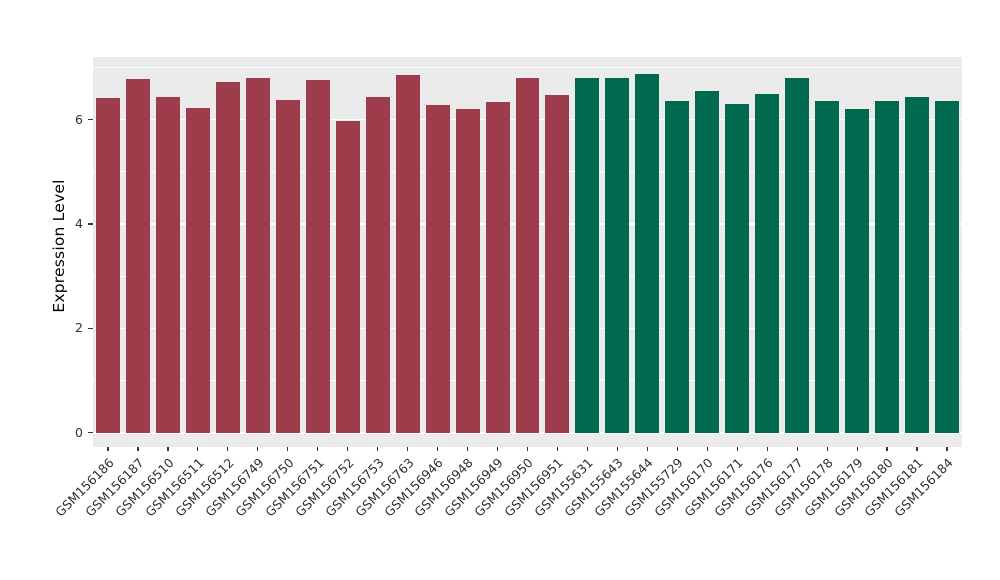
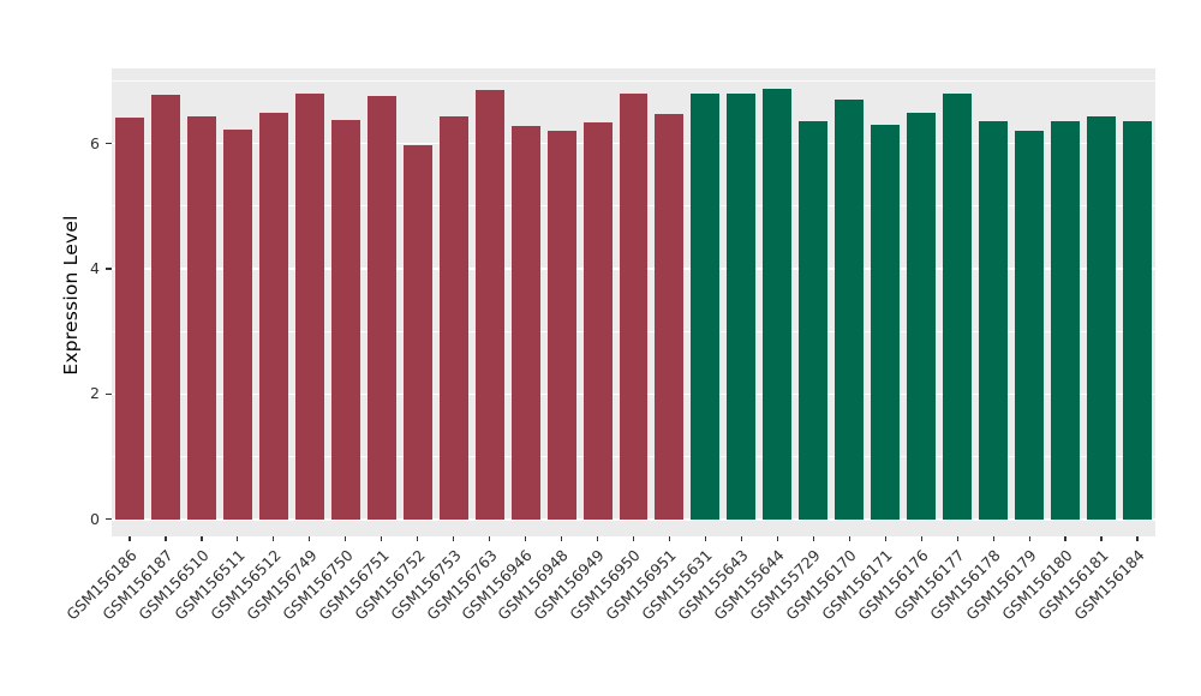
GSM156512: 6.7 -> 6.5
GSM156170: 6.5 -> 6.7
